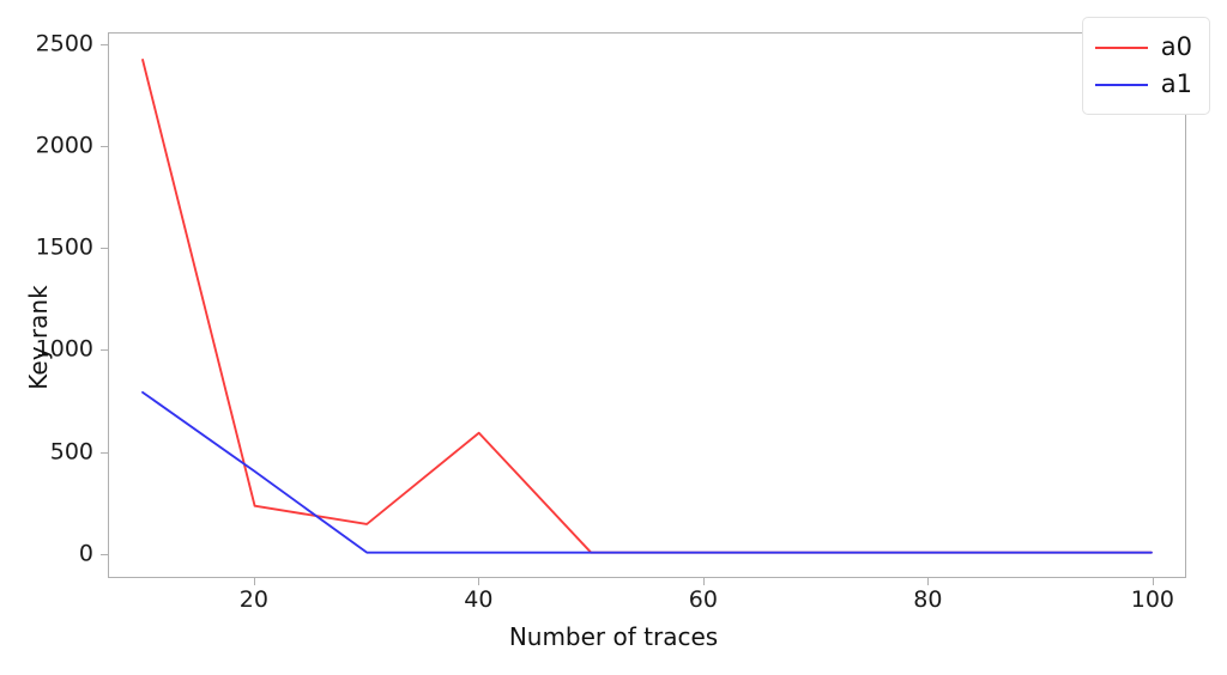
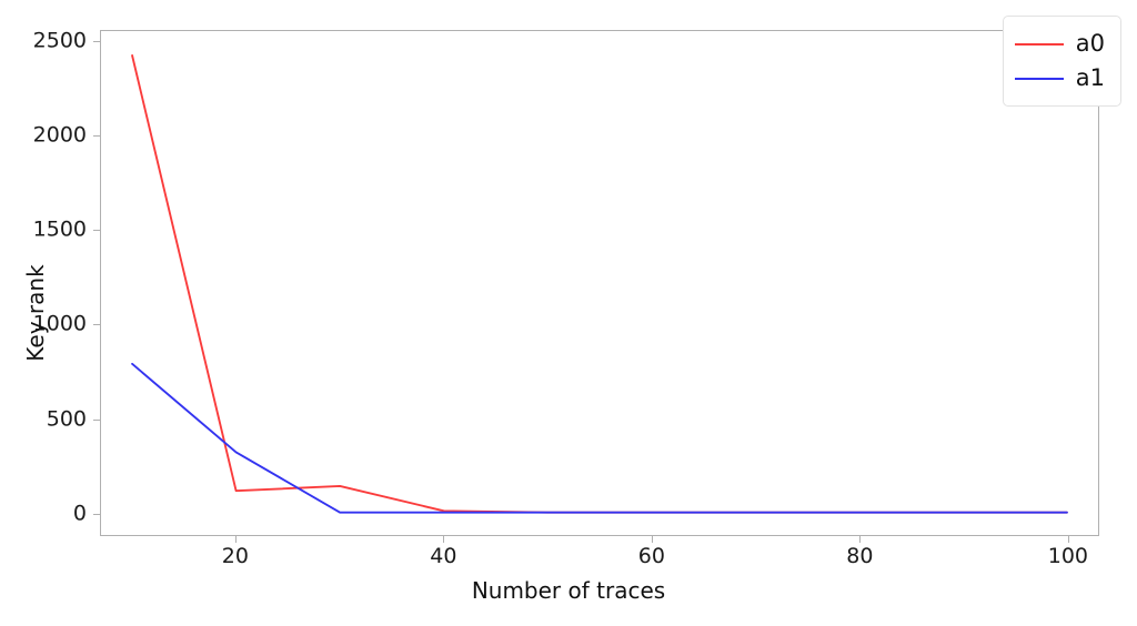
a0/20: 230 -> 120
a1/20: 400 -> 320
a0/40: 590 -> 10
